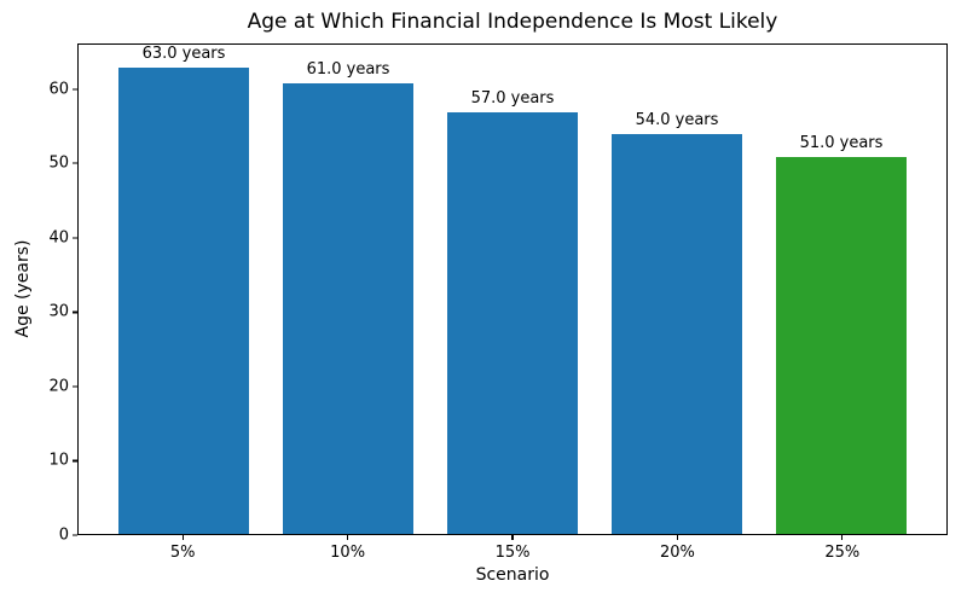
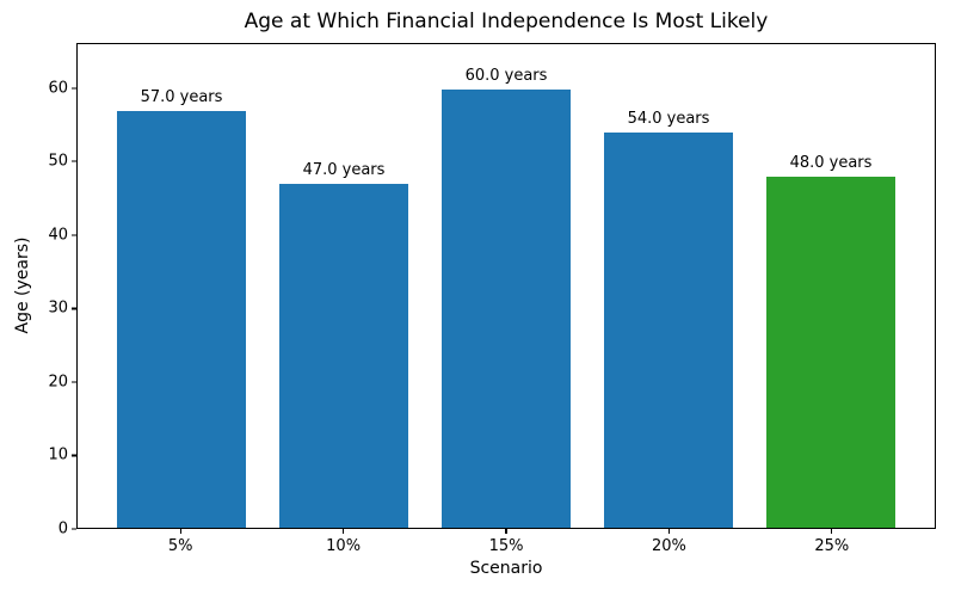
5%: 63.0 -> 57.0
10%: 61.0 -> 47.0
15%: 57.0 -> 60.0
25%: 51.0 -> 48.0
